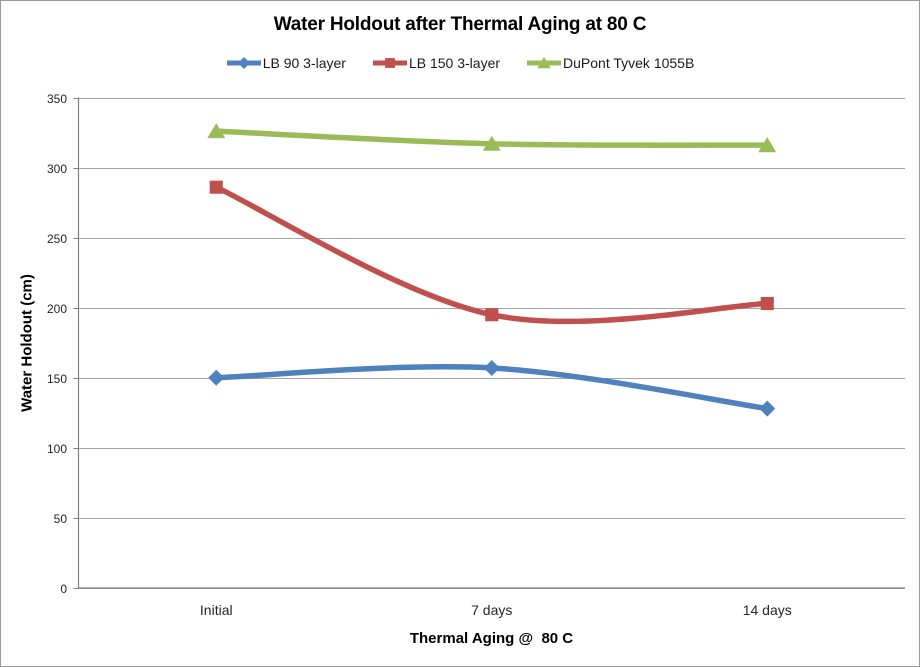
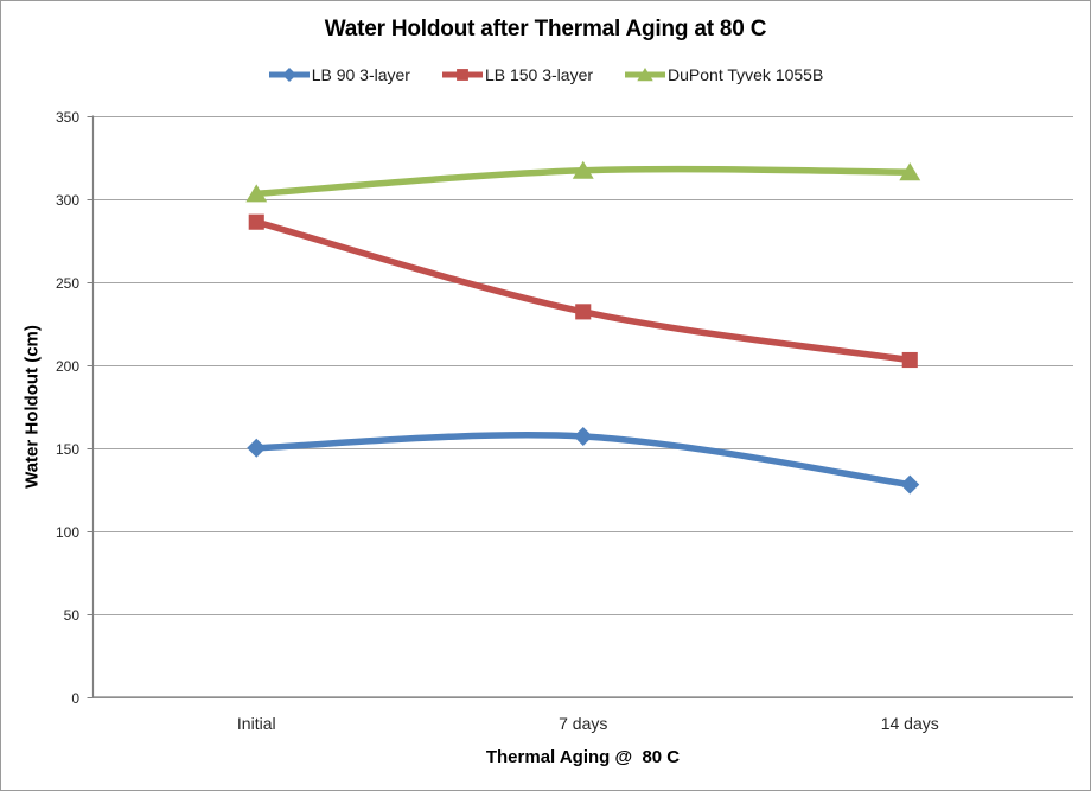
DuPont Tyvek 1055B/Initial: 326 -> 303
LB 150 3-layer/7 days: 195 -> 232
